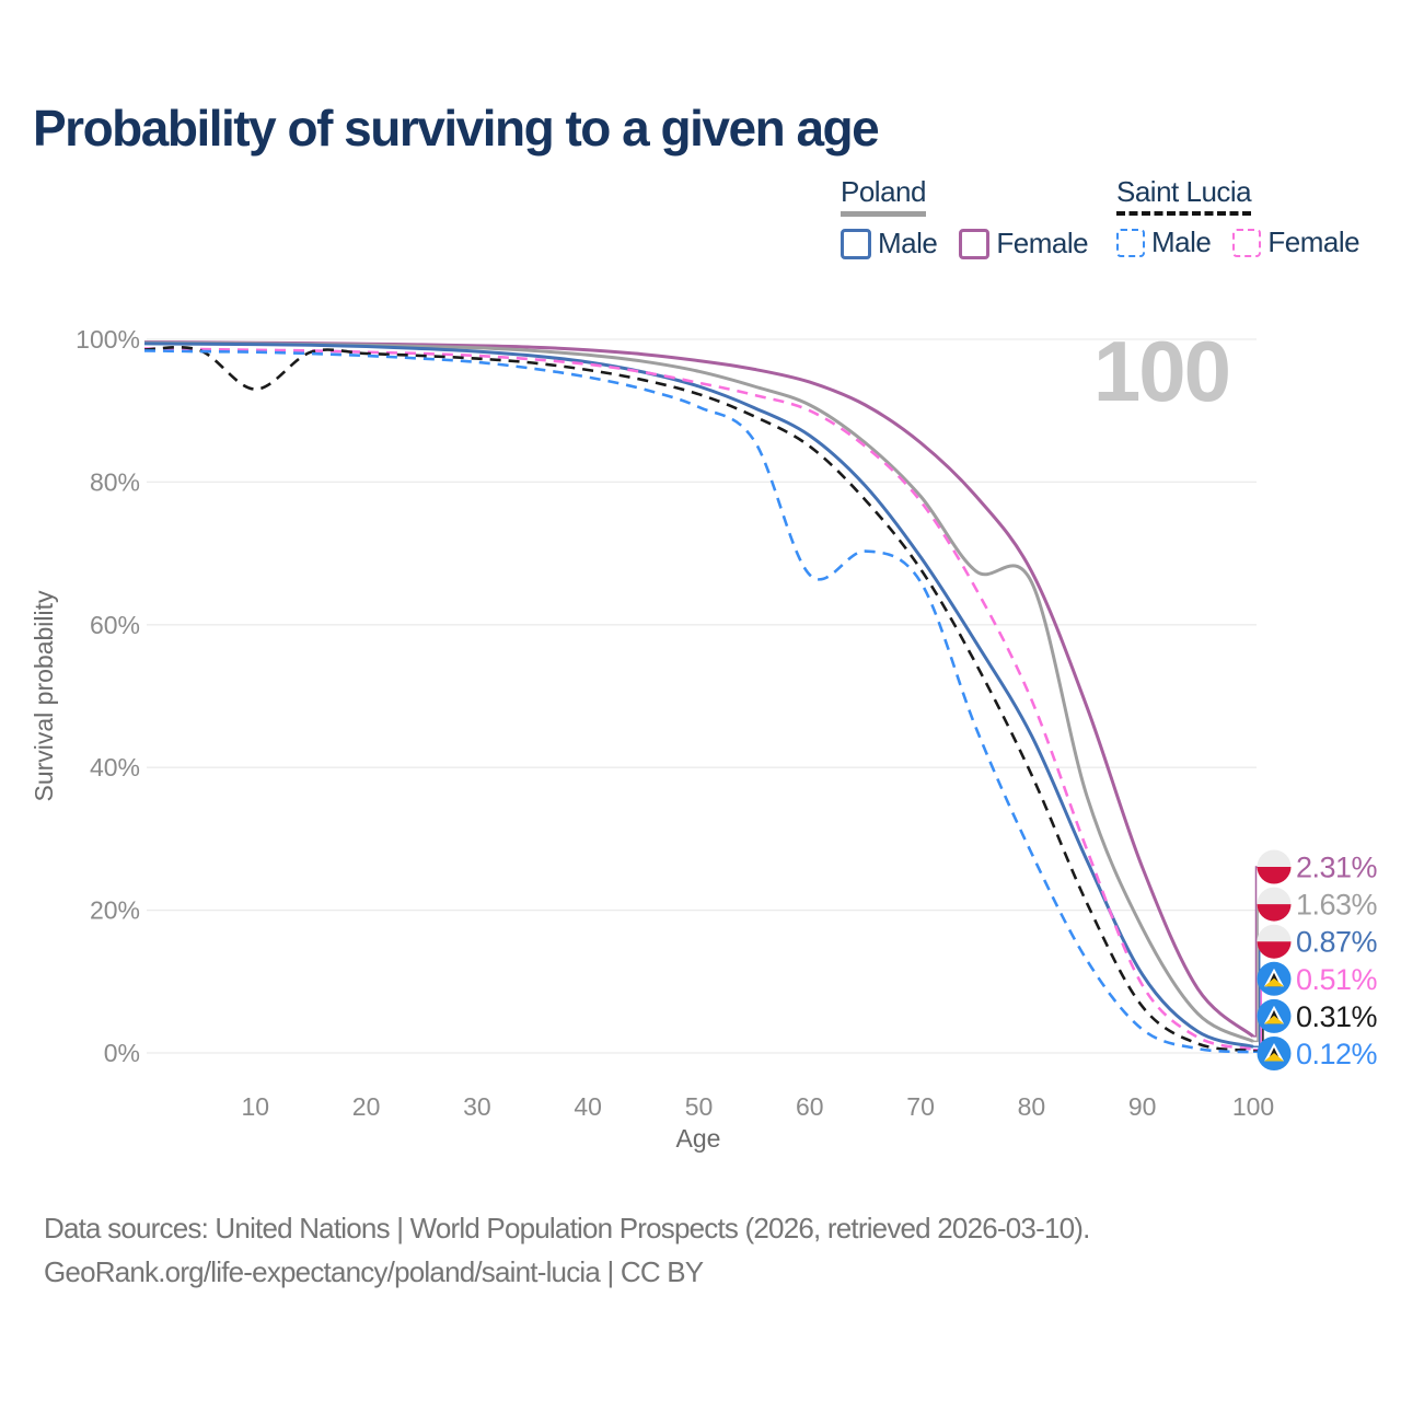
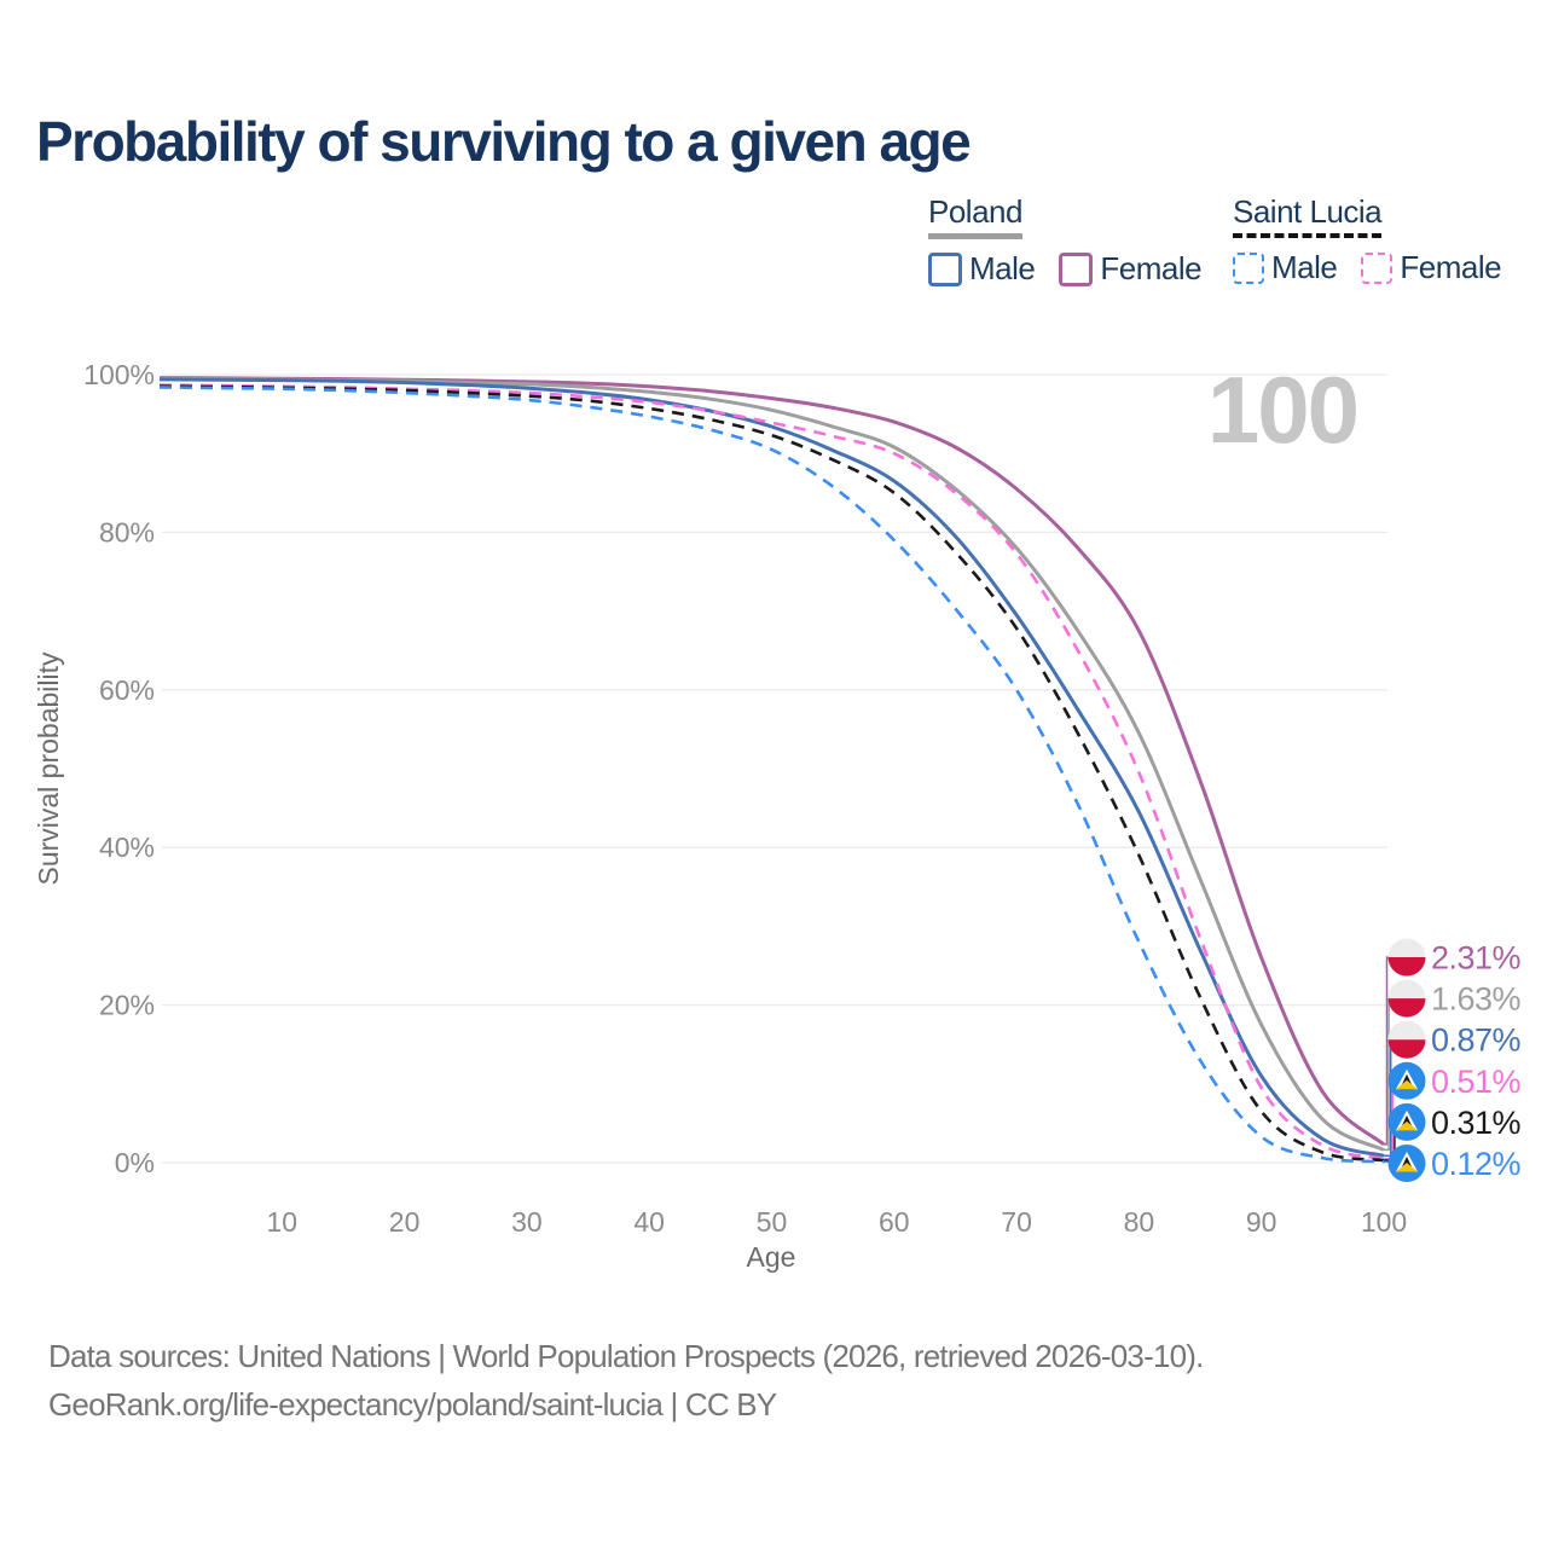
Saint Lucia/10: 93% -> 98%
Saint Lucia Male/60: 67% -> 79%
Saint Lucia Male/70: 66% -> 60%
Poland/80: 66% -> 54%
